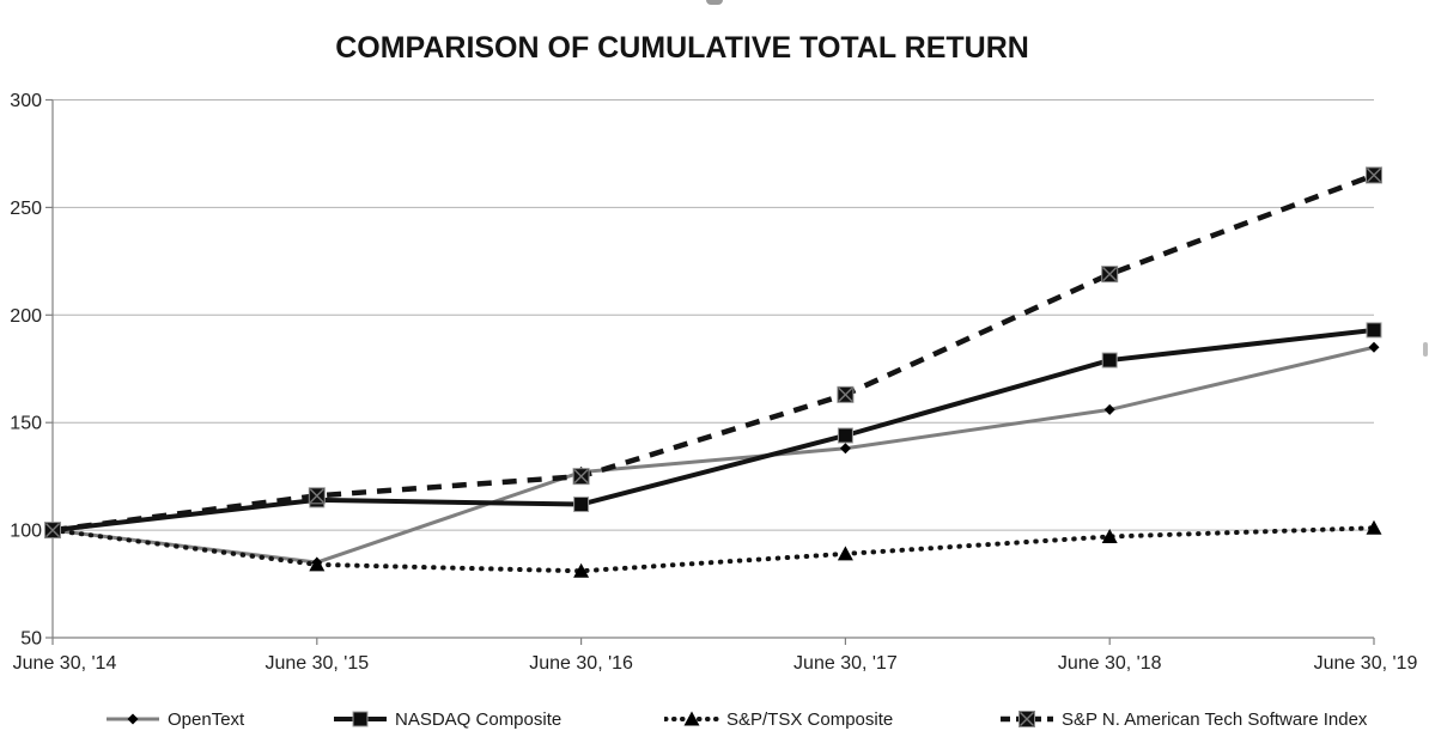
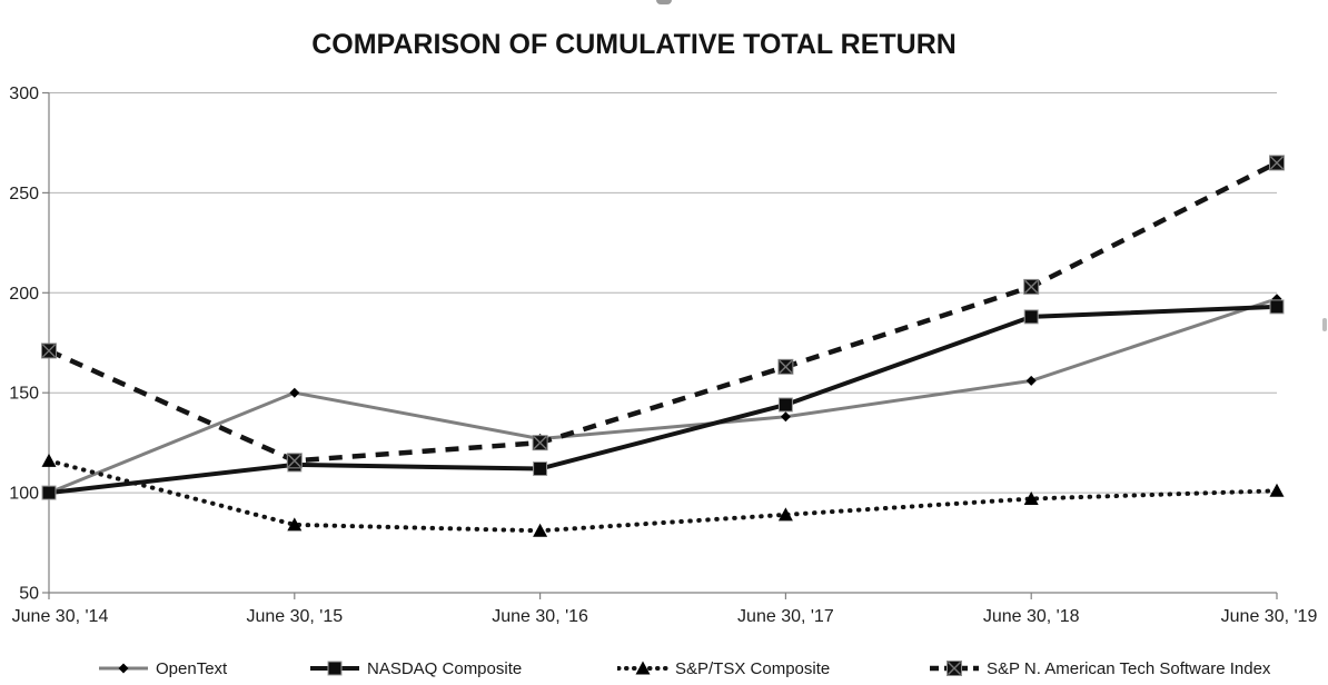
S&P/TSX Composite/June 30, '14: 100 -> 116
S&P N. American Tech Software Index/June 30, '14: 100 -> 171
OpenText/June 30, '15: 85 -> 150
NASDAQ Composite/June 30, '18: 179 -> 188
S&P N. American Tech Software Index/June 30, '18: 219 -> 203
OpenText/June 30, '19: 185 -> 197
